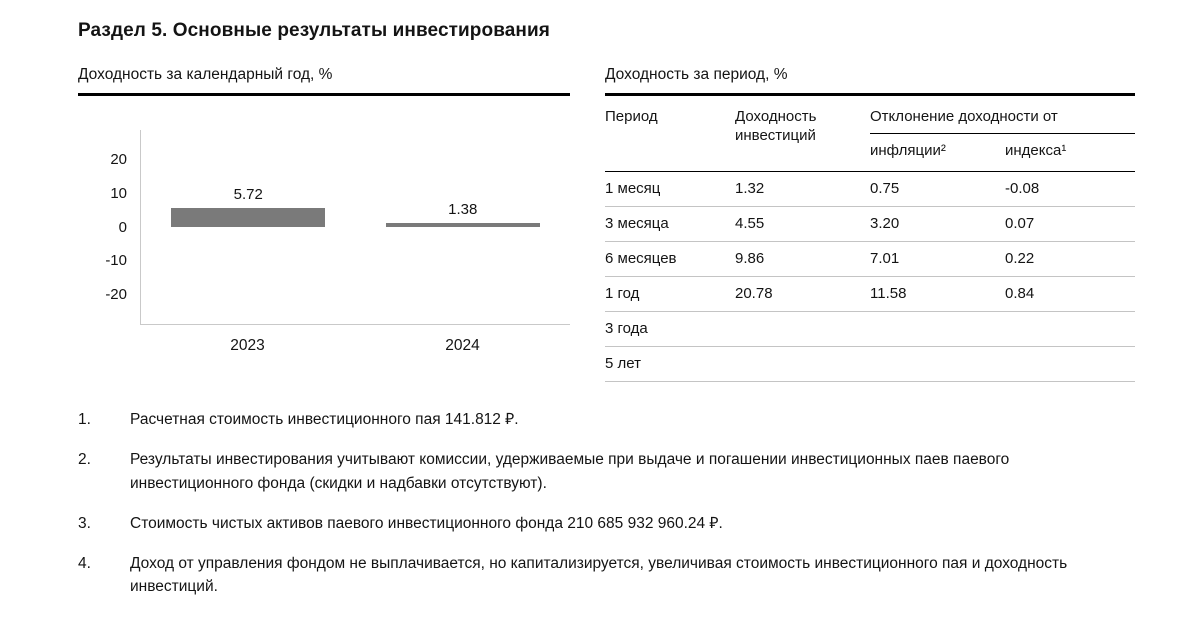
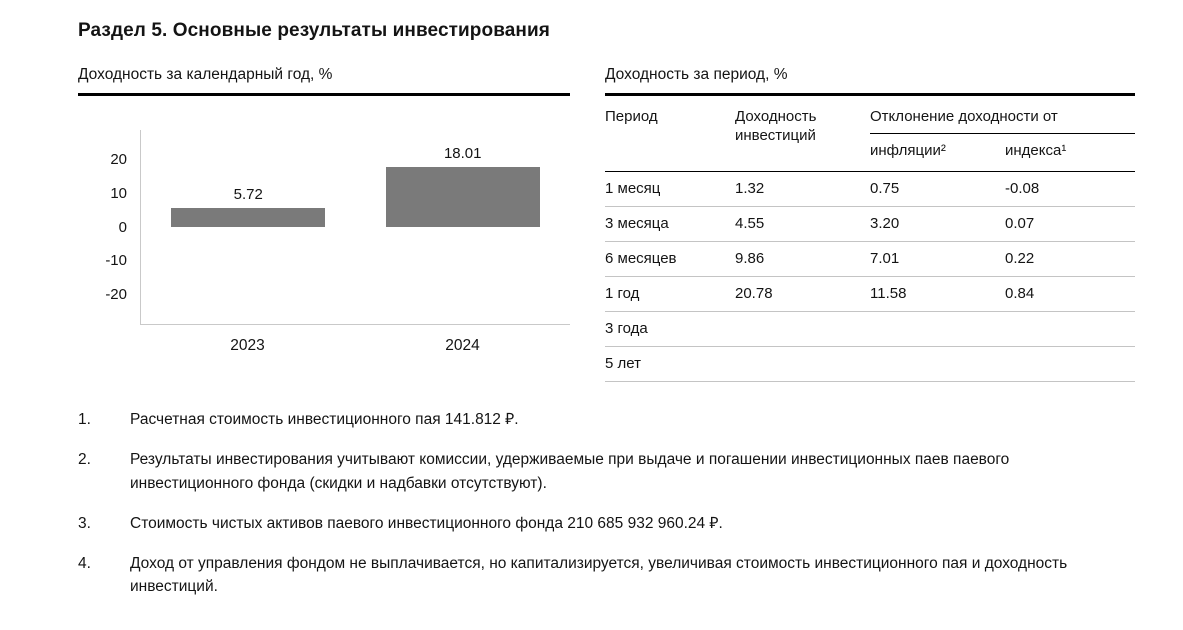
2024: 1.38 -> 18.01
